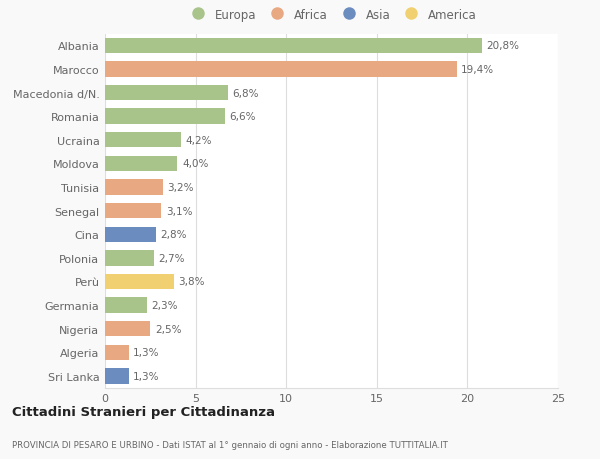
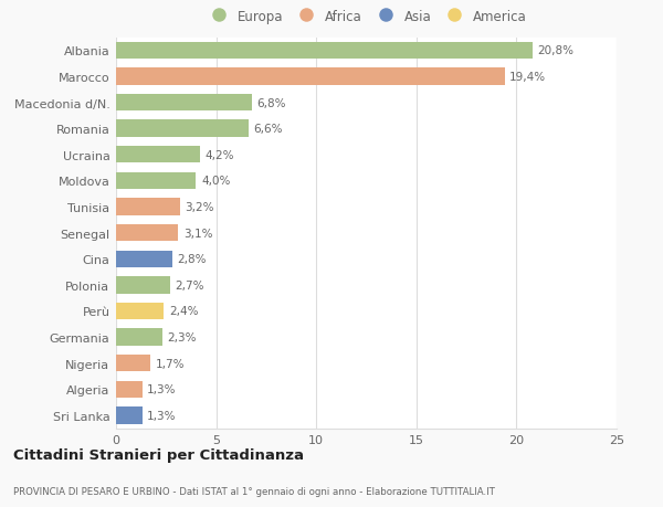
Perù: 3,8% -> 2,4%
Nigeria: 2,5% -> 1,7%
